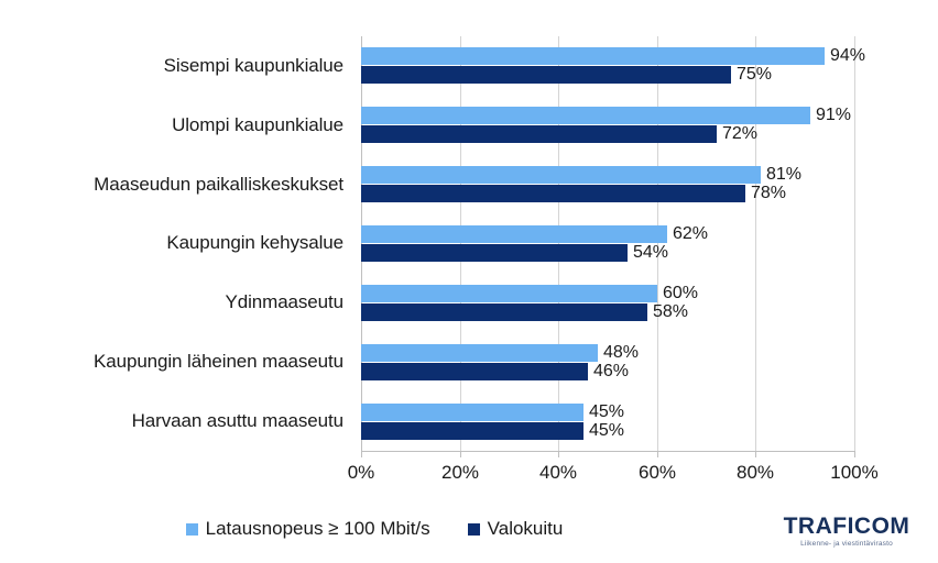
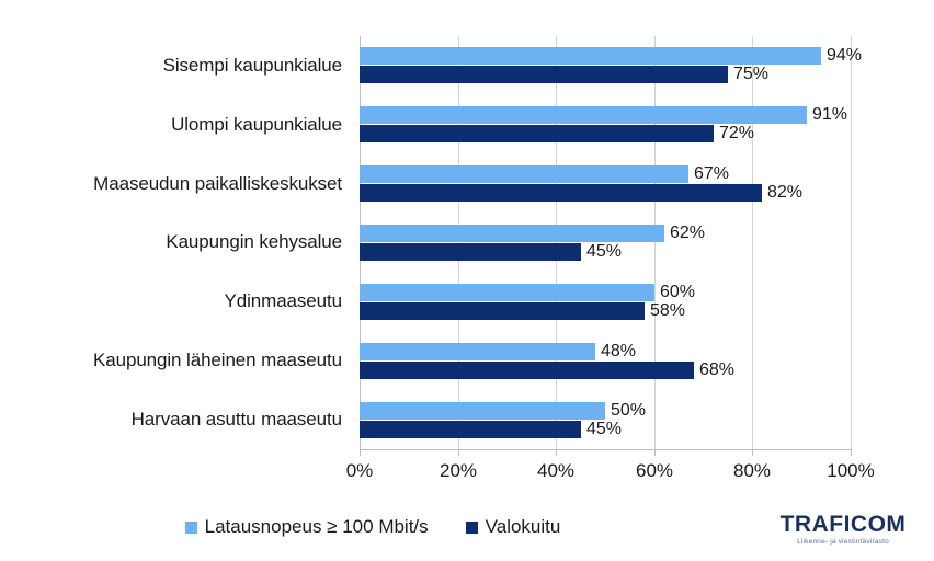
Latausnopeus ≥ 100 Mbit/s/Maaseudun paikalliskeskukset: 81% -> 67%
Valokuitu/Maaseudun paikalliskeskukset: 78% -> 82%
Valokuitu/Kaupungin kehysalue: 54% -> 45%
Valokuitu/Kaupungin läheinen maaseutu: 46% -> 68%
Latausnopeus ≥ 100 Mbit/s/Harvaan asuttu maaseutu: 45% -> 50%
